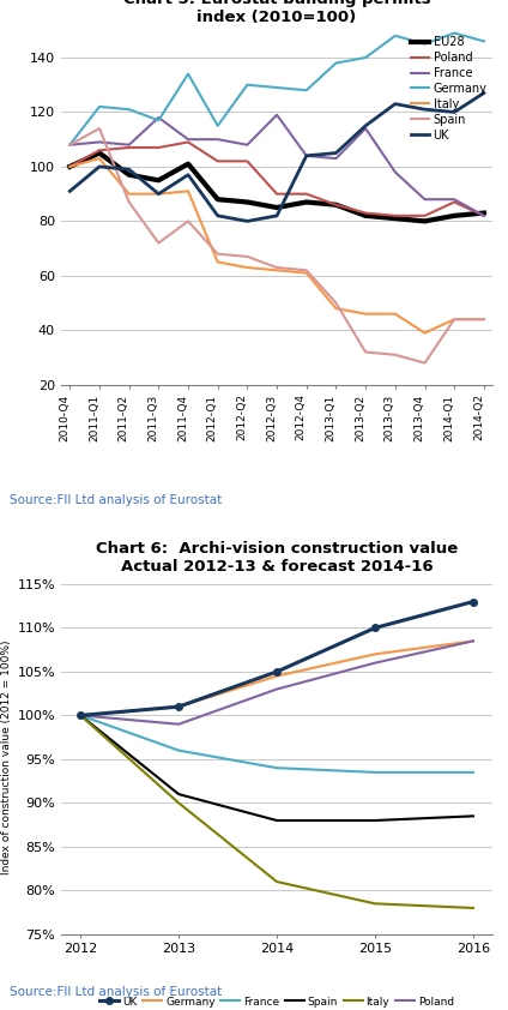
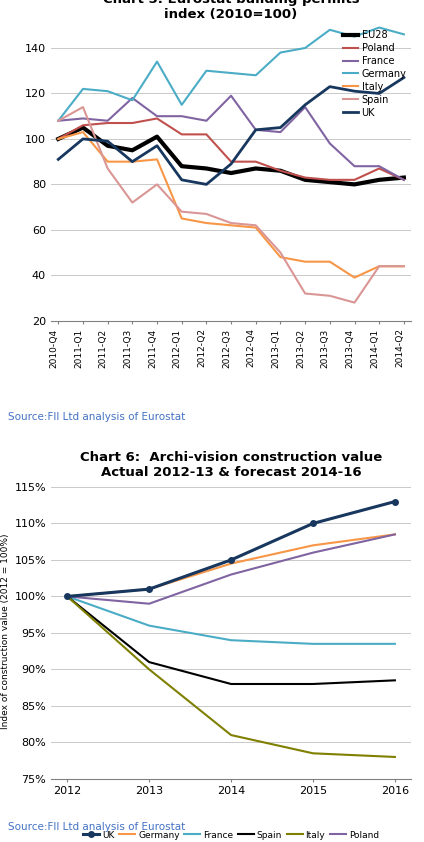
UK/2012-Q3: 82 -> 89
